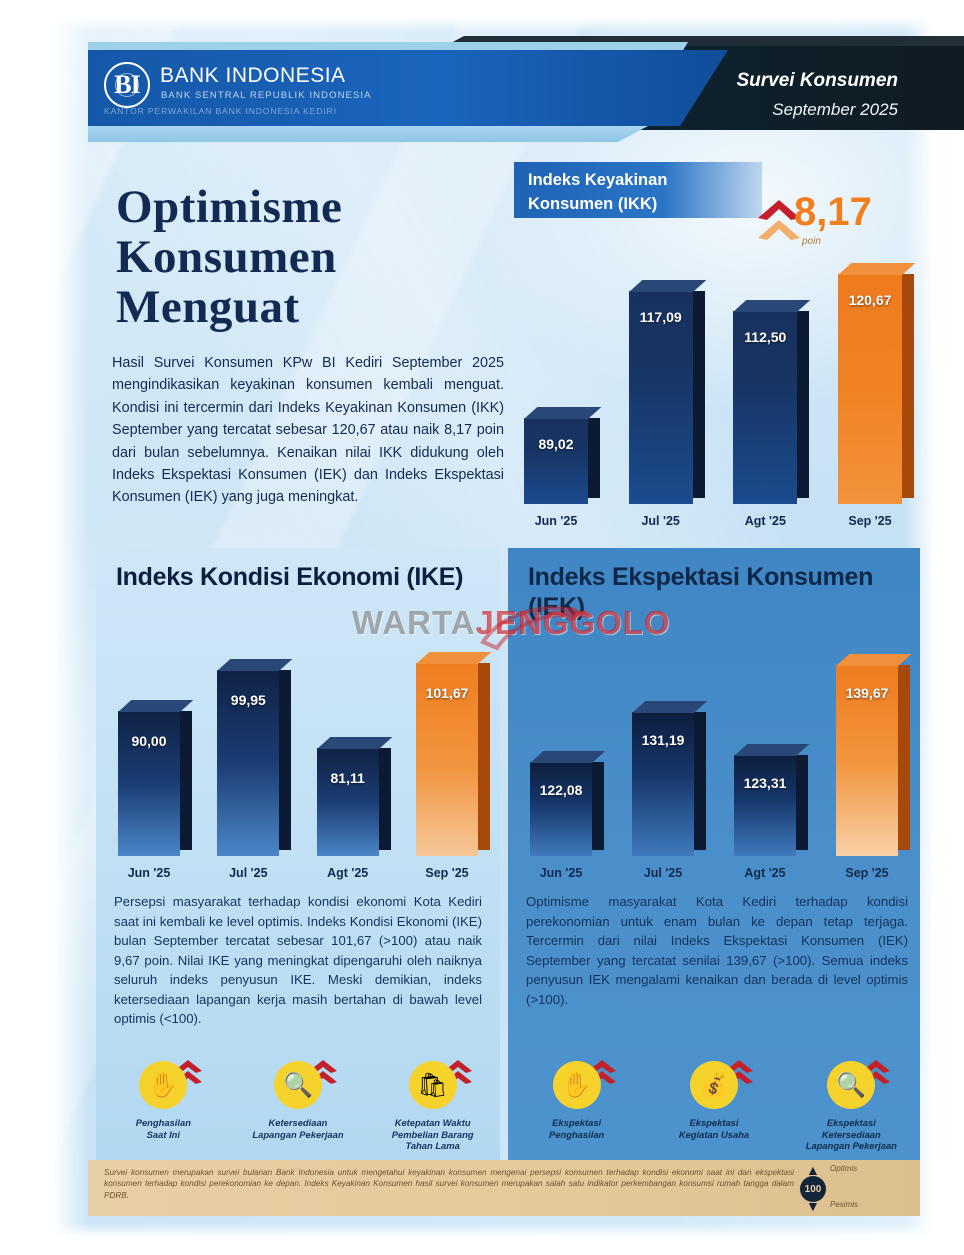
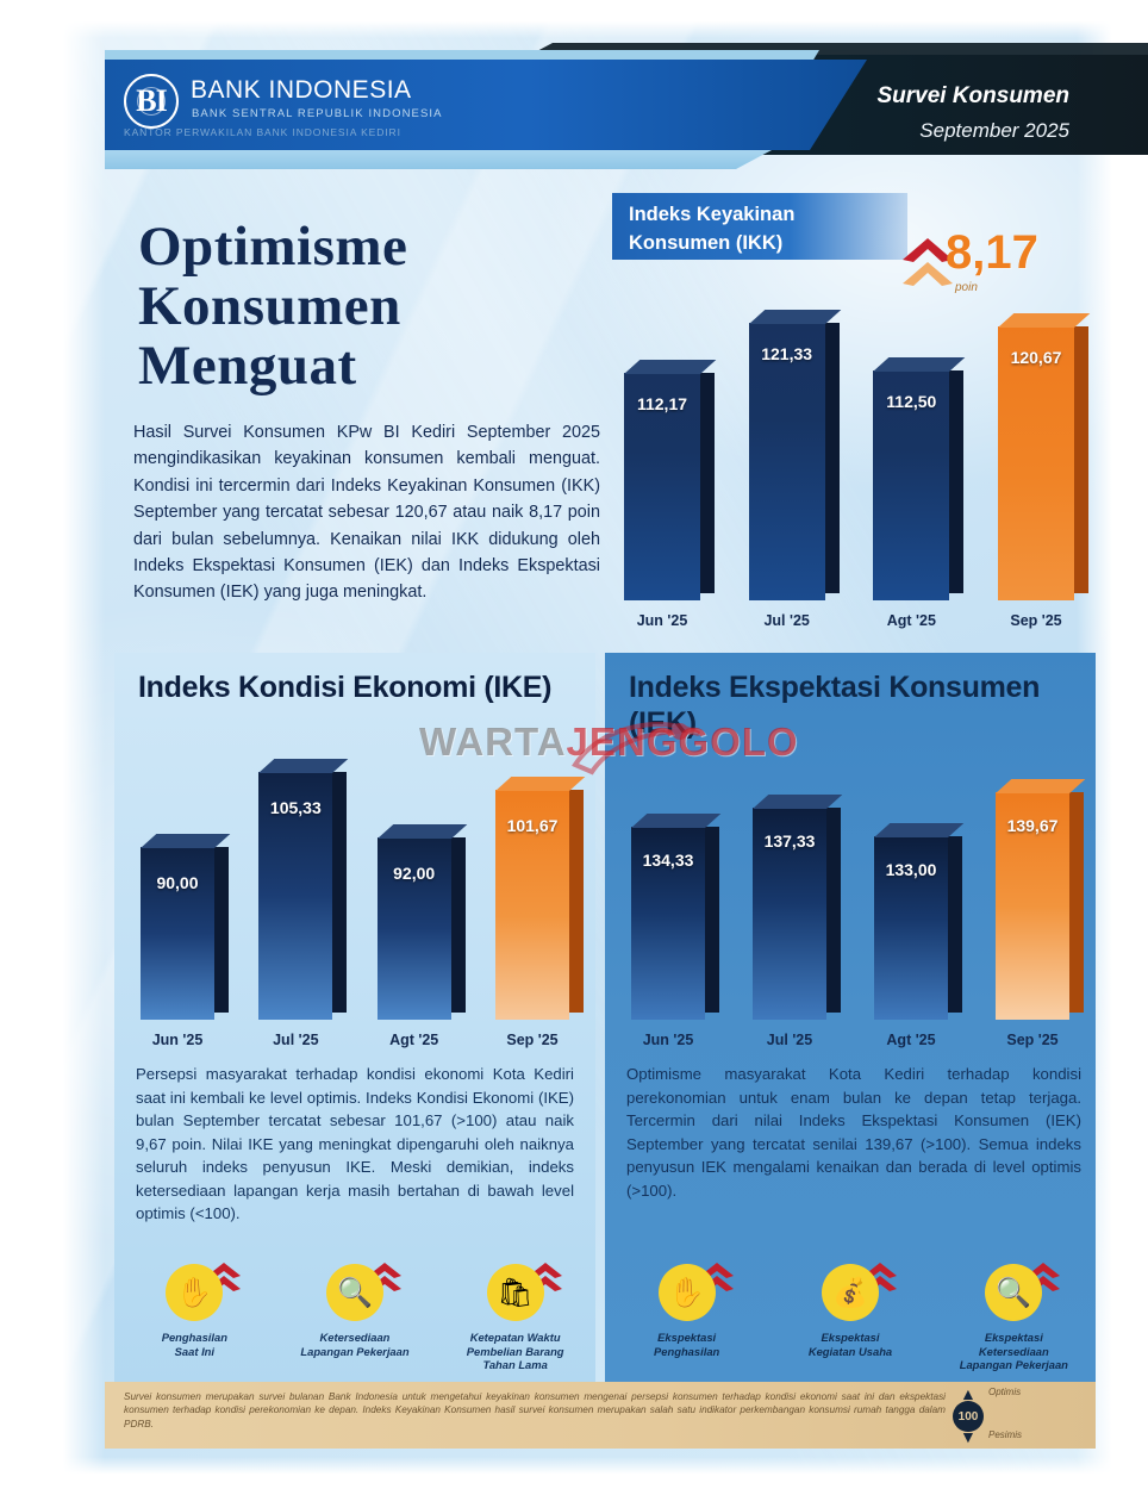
Indeks Keyakinan Konsumen (IKK)/Jun '25: 89,02 -> 112,17
Indeks Keyakinan Konsumen (IKK)/Jul '25: 117,09 -> 121,33
Indeks Kondisi Ekonomi (IKE)/Jul '25: 99,95 -> 105,33
Indeks Kondisi Ekonomi (IKE)/Agt '25: 81,11 -> 92,00
Indeks Ekspektasi Konsumen (IEK)/Jun '25: 122,08 -> 134,33
Indeks Ekspektasi Konsumen (IEK)/Jul '25: 131,19 -> 137,33
Indeks Ekspektasi Konsumen (IEK)/Agt '25: 123,31 -> 133,00
